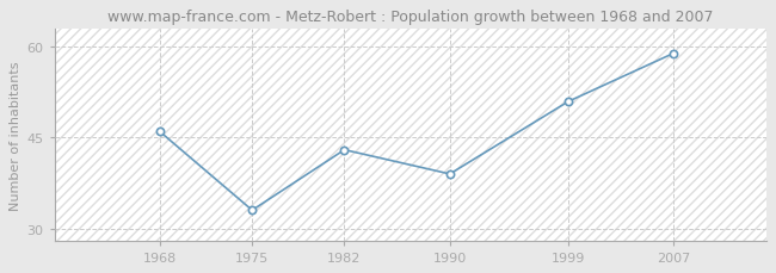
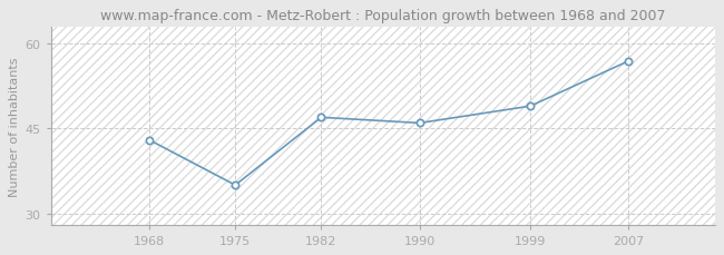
1968: 46 -> 43
1975: 33 -> 35
1982: 43 -> 47
1990: 39 -> 46
1999: 51 -> 49
2007: 59 -> 57
